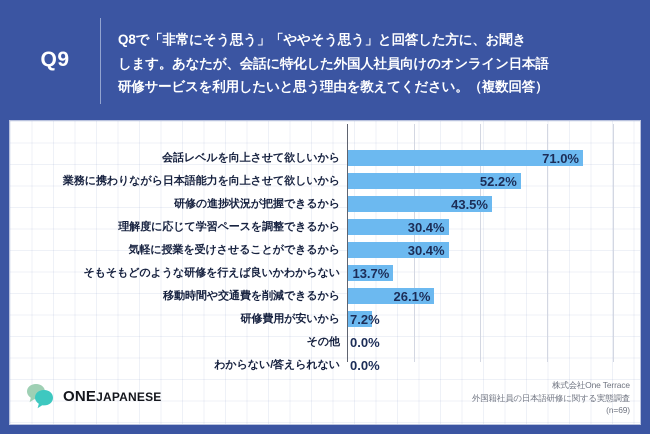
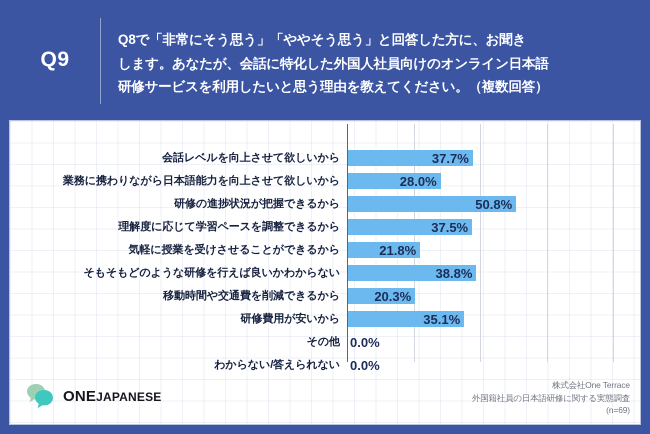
会話レベルを向上させて欲しいから: 71.0% -> 37.7%
業務に携わりながら日本語能力を向上させて欲しいから: 52.2% -> 28.0%
研修の進捗状況が把握できるから: 43.5% -> 50.8%
理解度に応じて学習ペースを調整できるから: 30.4% -> 37.5%
気軽に授業を受けさせることができるから: 30.4% -> 21.8%
そもそもどのような研修を行えば良いかわからない: 13.7% -> 38.8%
移動時間や交通費を削減できるから: 26.1% -> 20.3%
研修費用が安いから: 7.2% -> 35.1%
